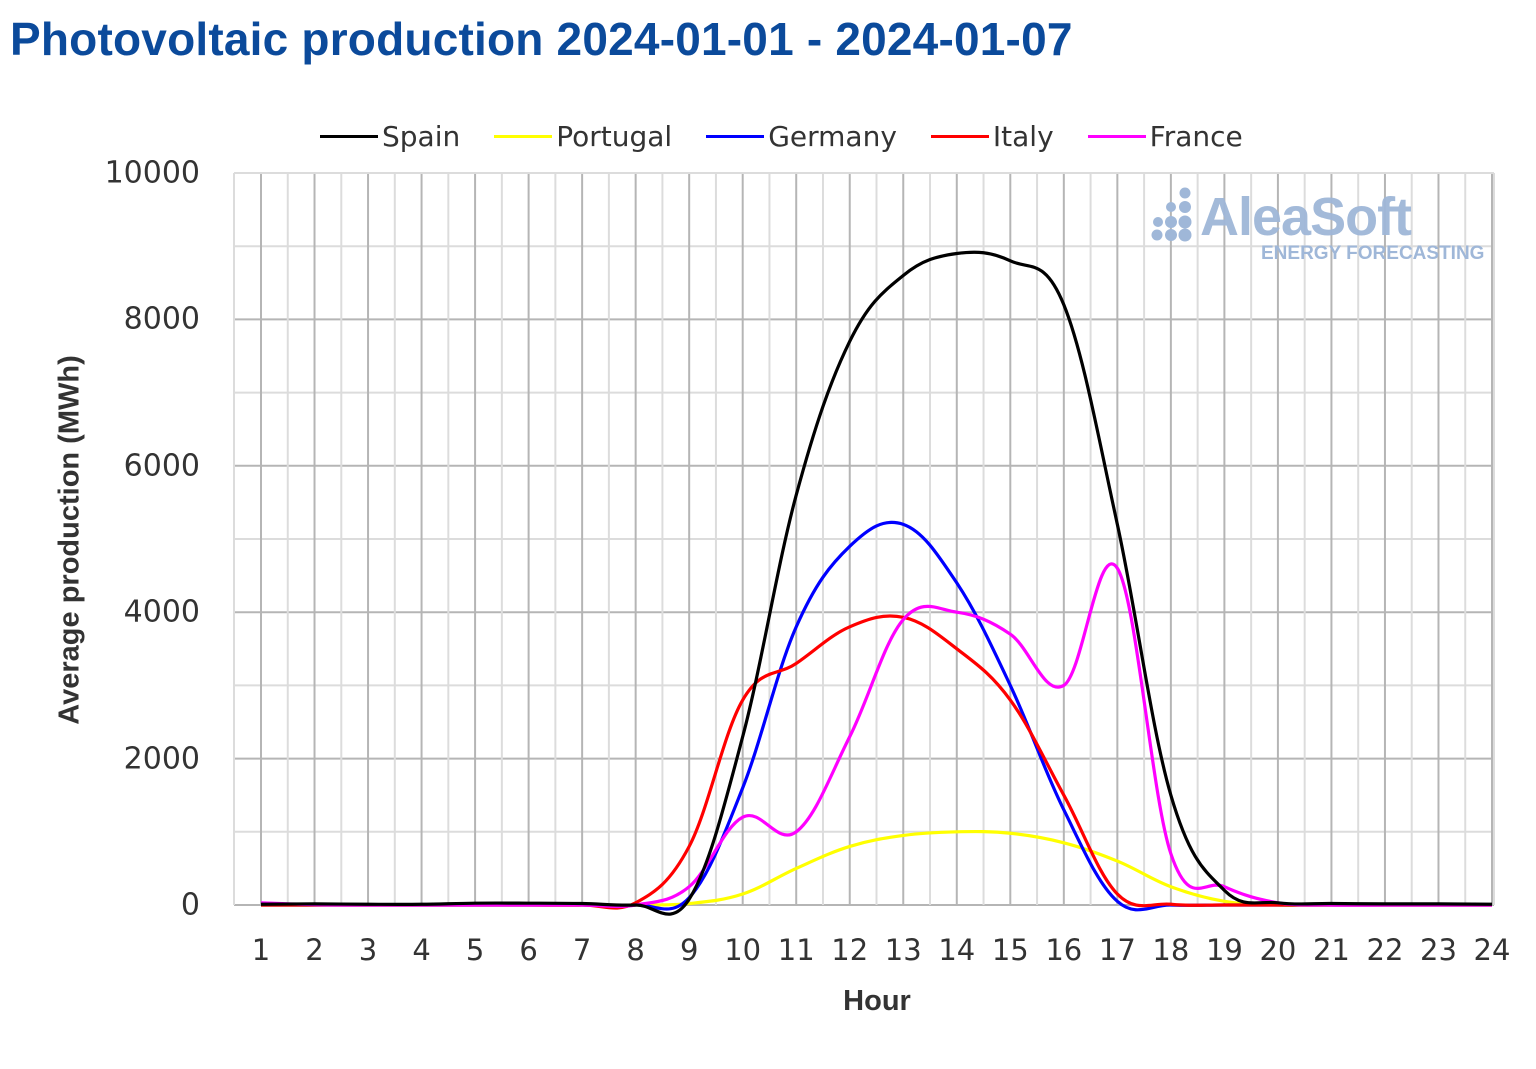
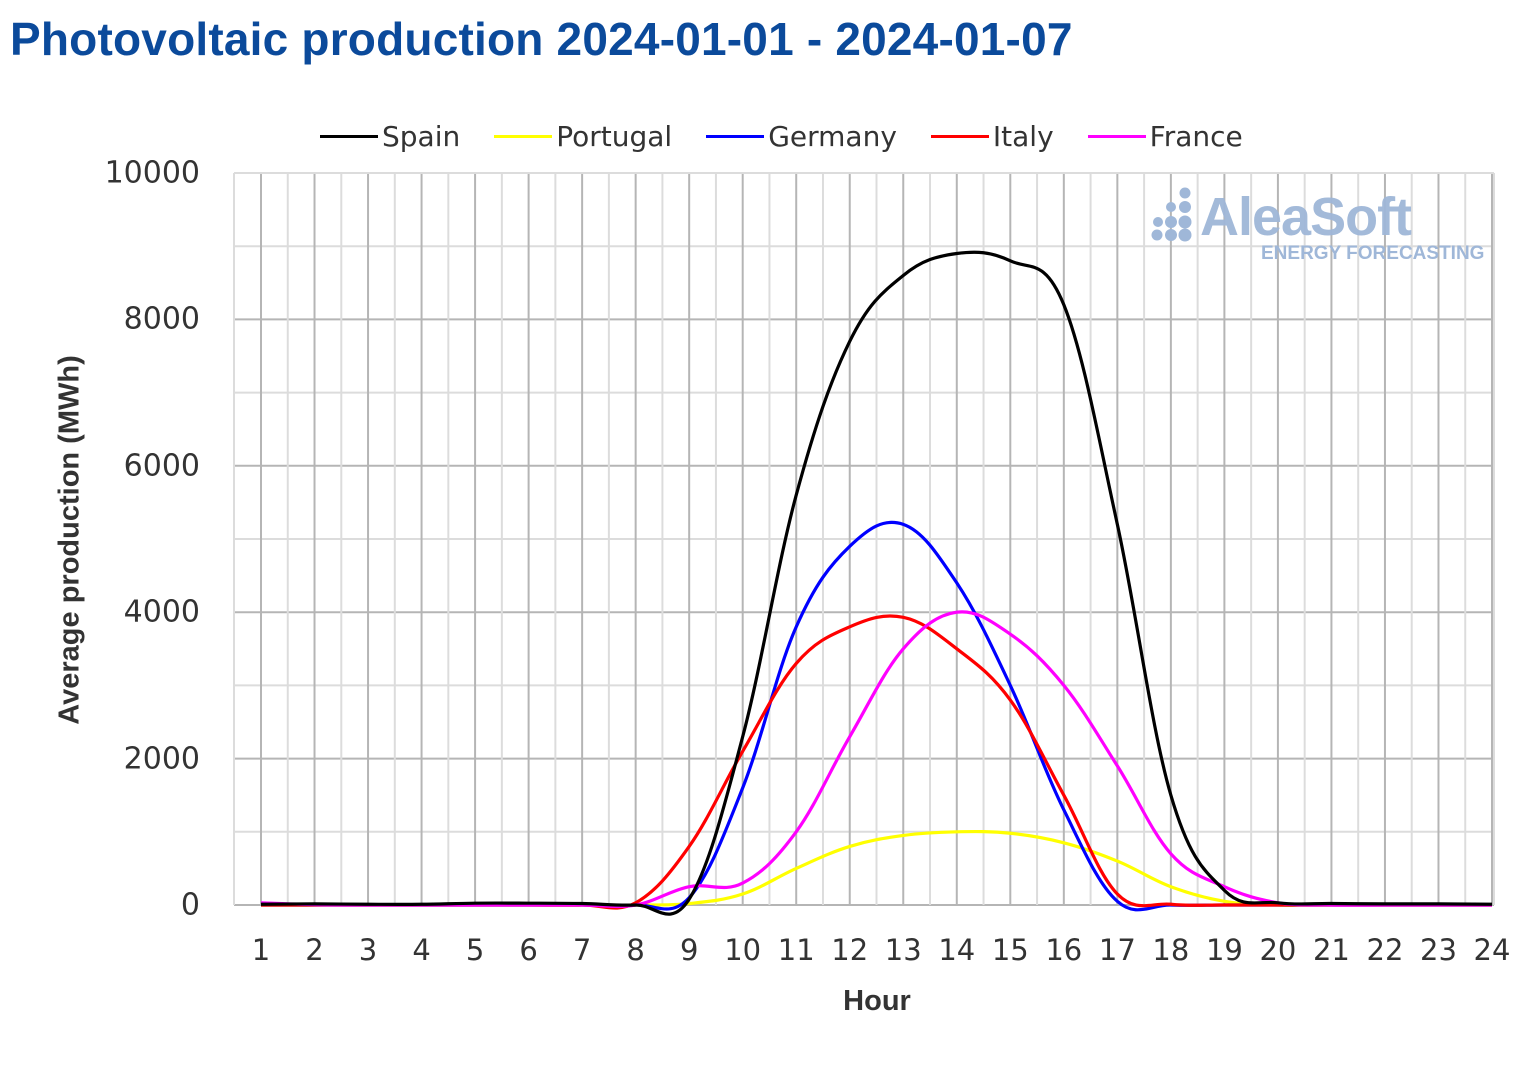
Italy/10: 2800 -> 2100
France/10: 1200 -> 300
France/13: 3900 -> 3500
France/17: 4600 -> 1900
